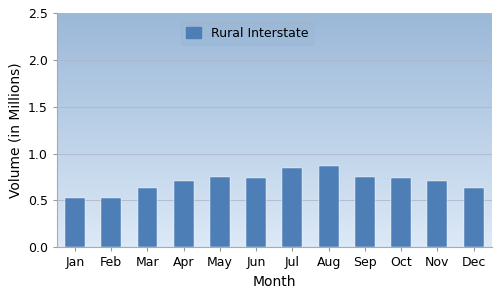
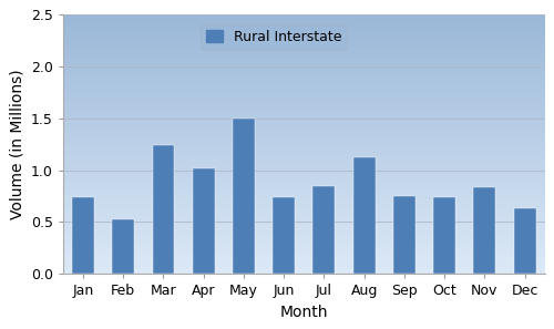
Jan: 0.53 -> 0.74
Mar: 0.63 -> 1.24
Apr: 0.71 -> 1.02
May: 0.75 -> 1.50
Aug: 0.87 -> 1.12
Nov: 0.71 -> 0.84
